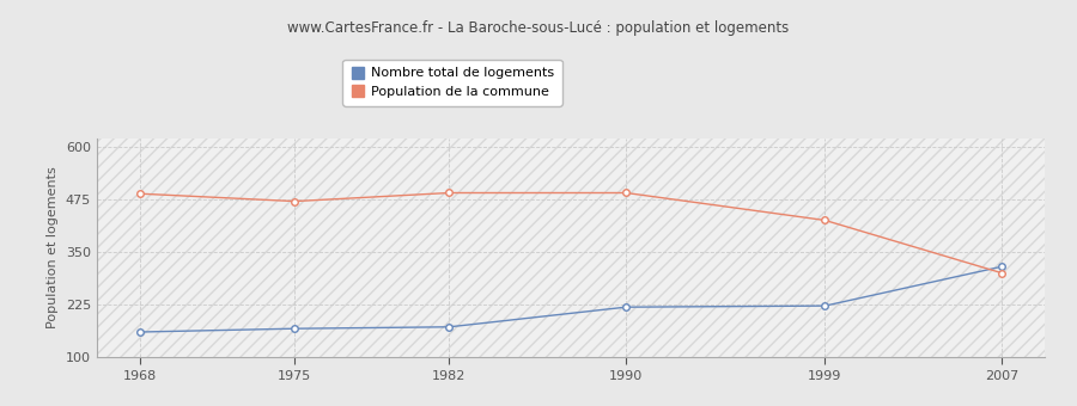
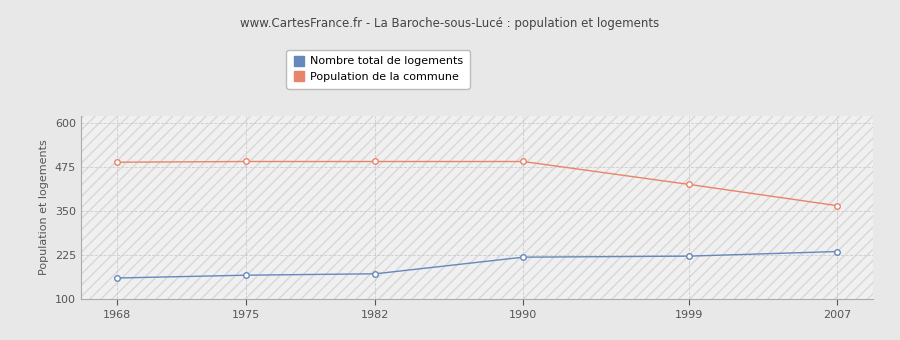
Population de la commune/1975: 470 -> 490
Nombre total de logements/2007: 315 -> 235
Population de la commune/2007: 300 -> 365
